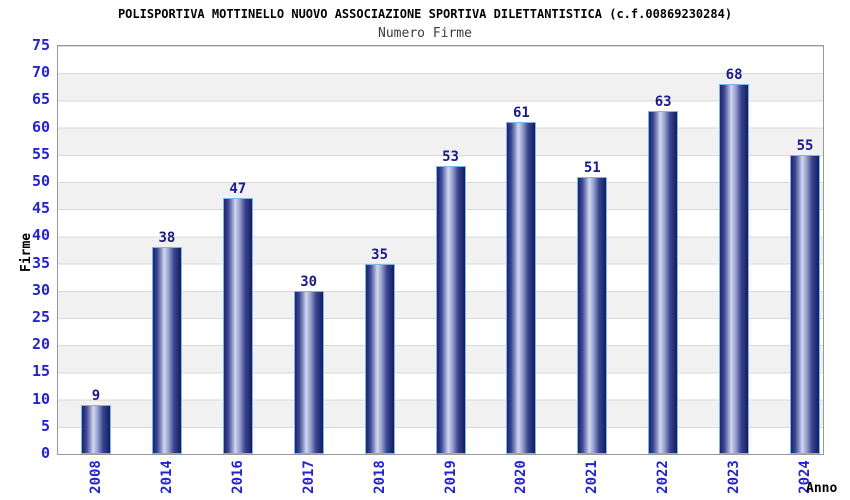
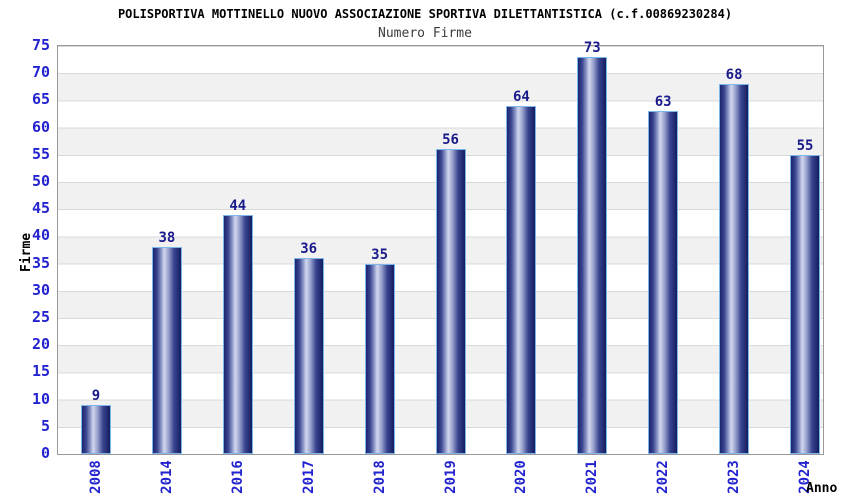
2016: 47 -> 44
2017: 30 -> 36
2019: 53 -> 56
2020: 61 -> 64
2021: 51 -> 73
